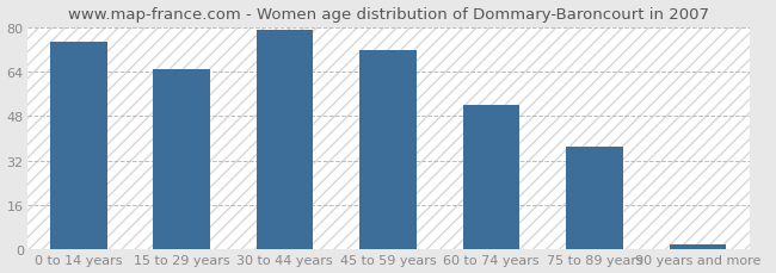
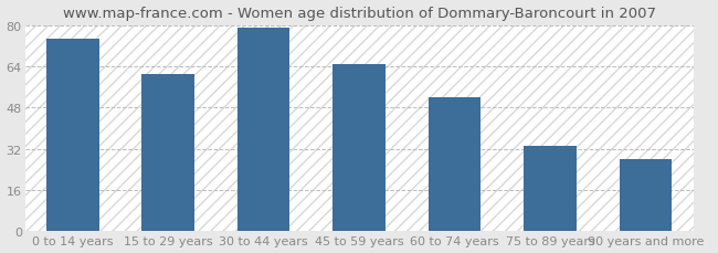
15 to 29 years: 65 -> 61
45 to 59 years: 72 -> 65
75 to 89 years: 37 -> 33
90 years and more: 2 -> 28
